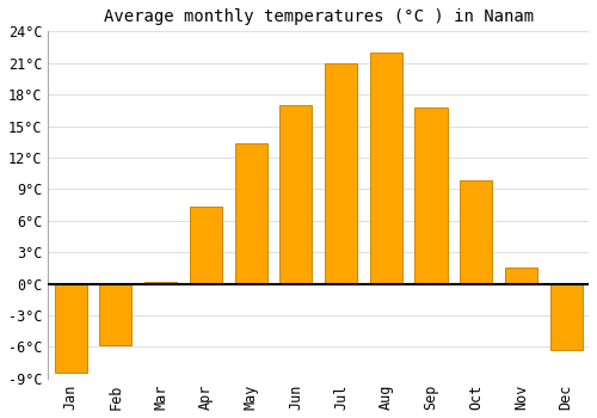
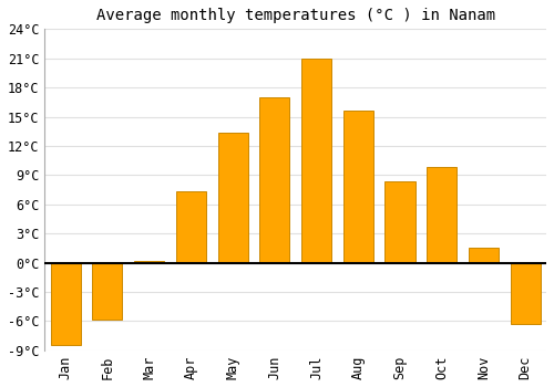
Aug: 22.0°C -> 15.6°C
Sep: 16.8°C -> 8.4°C
